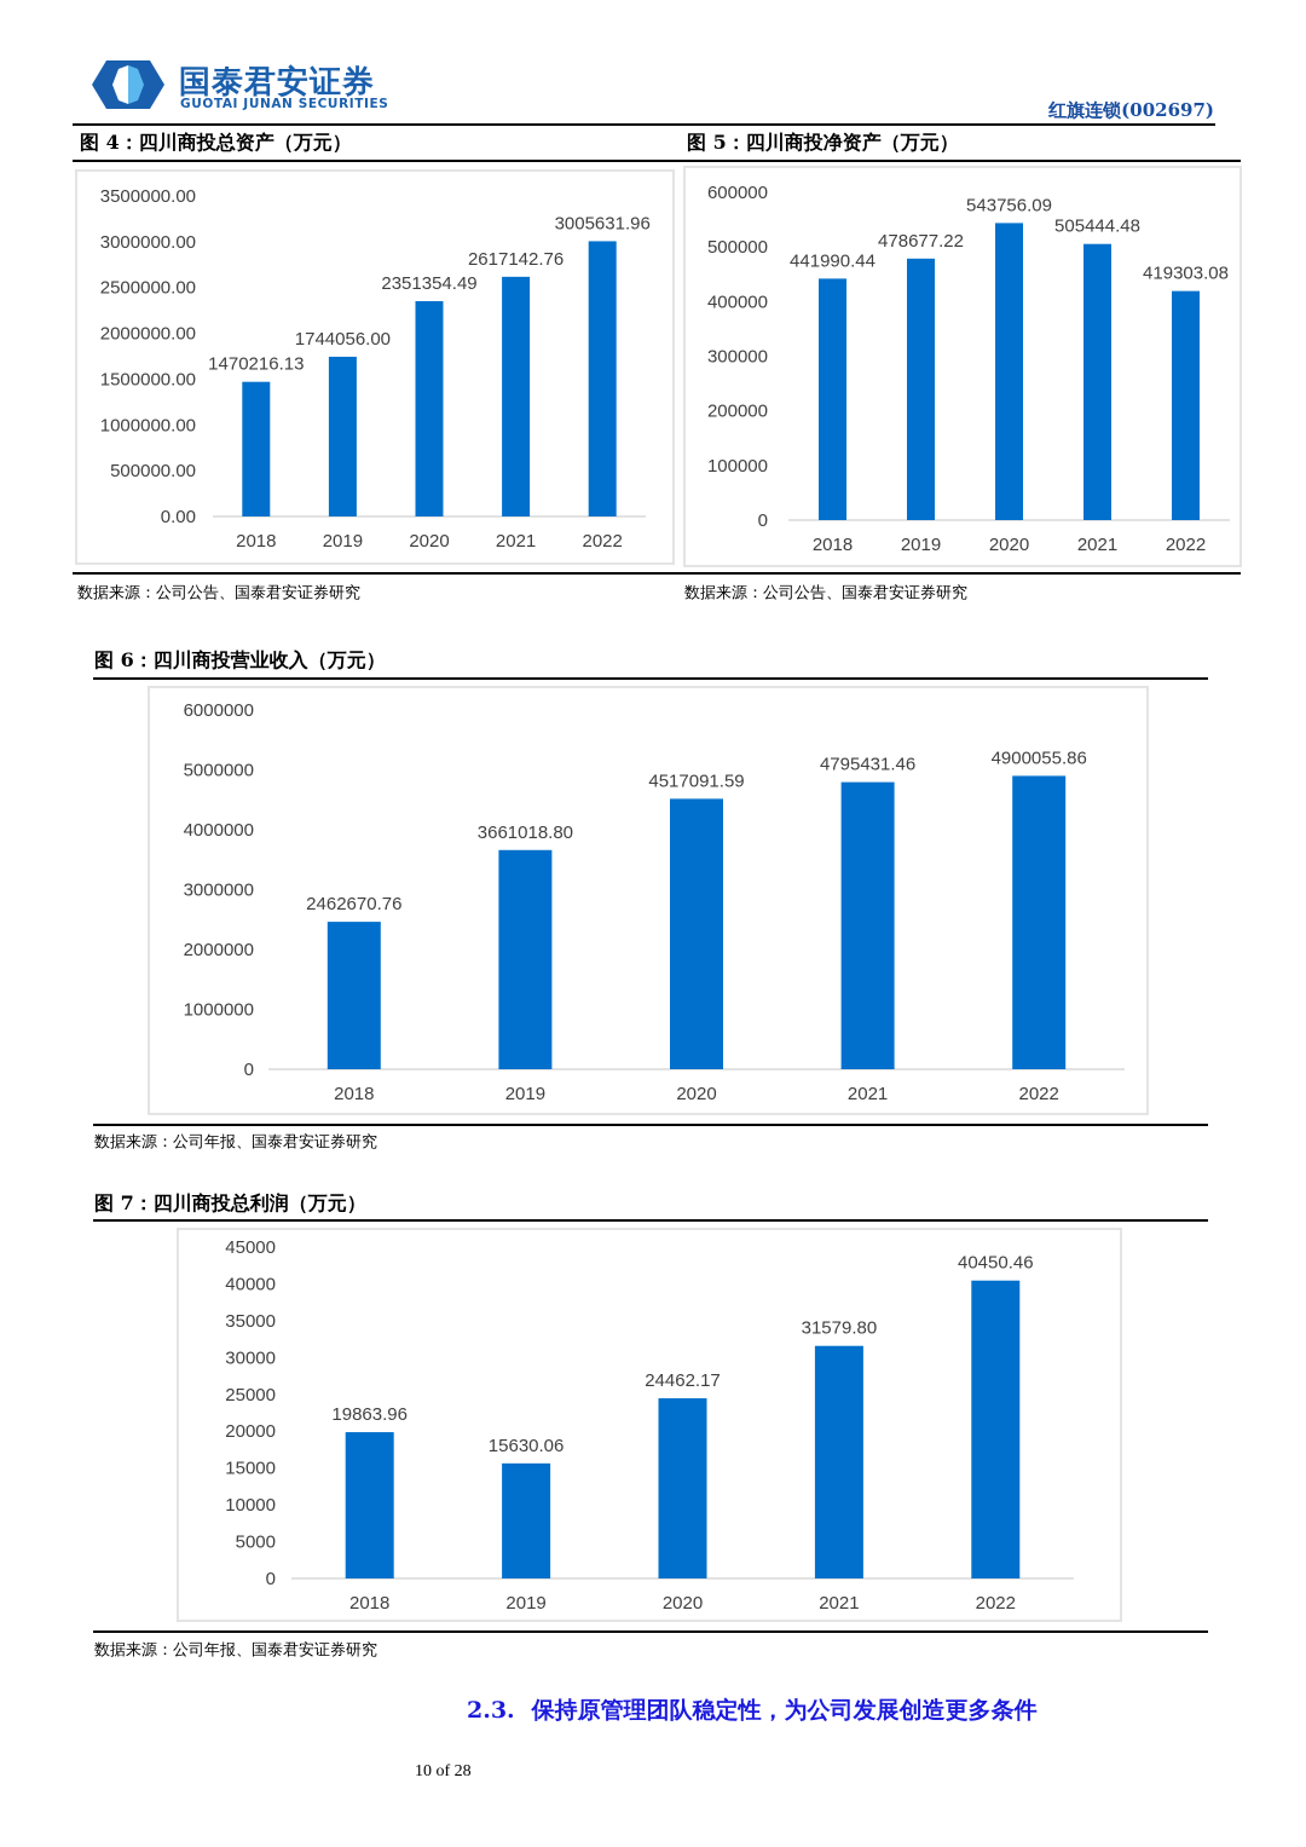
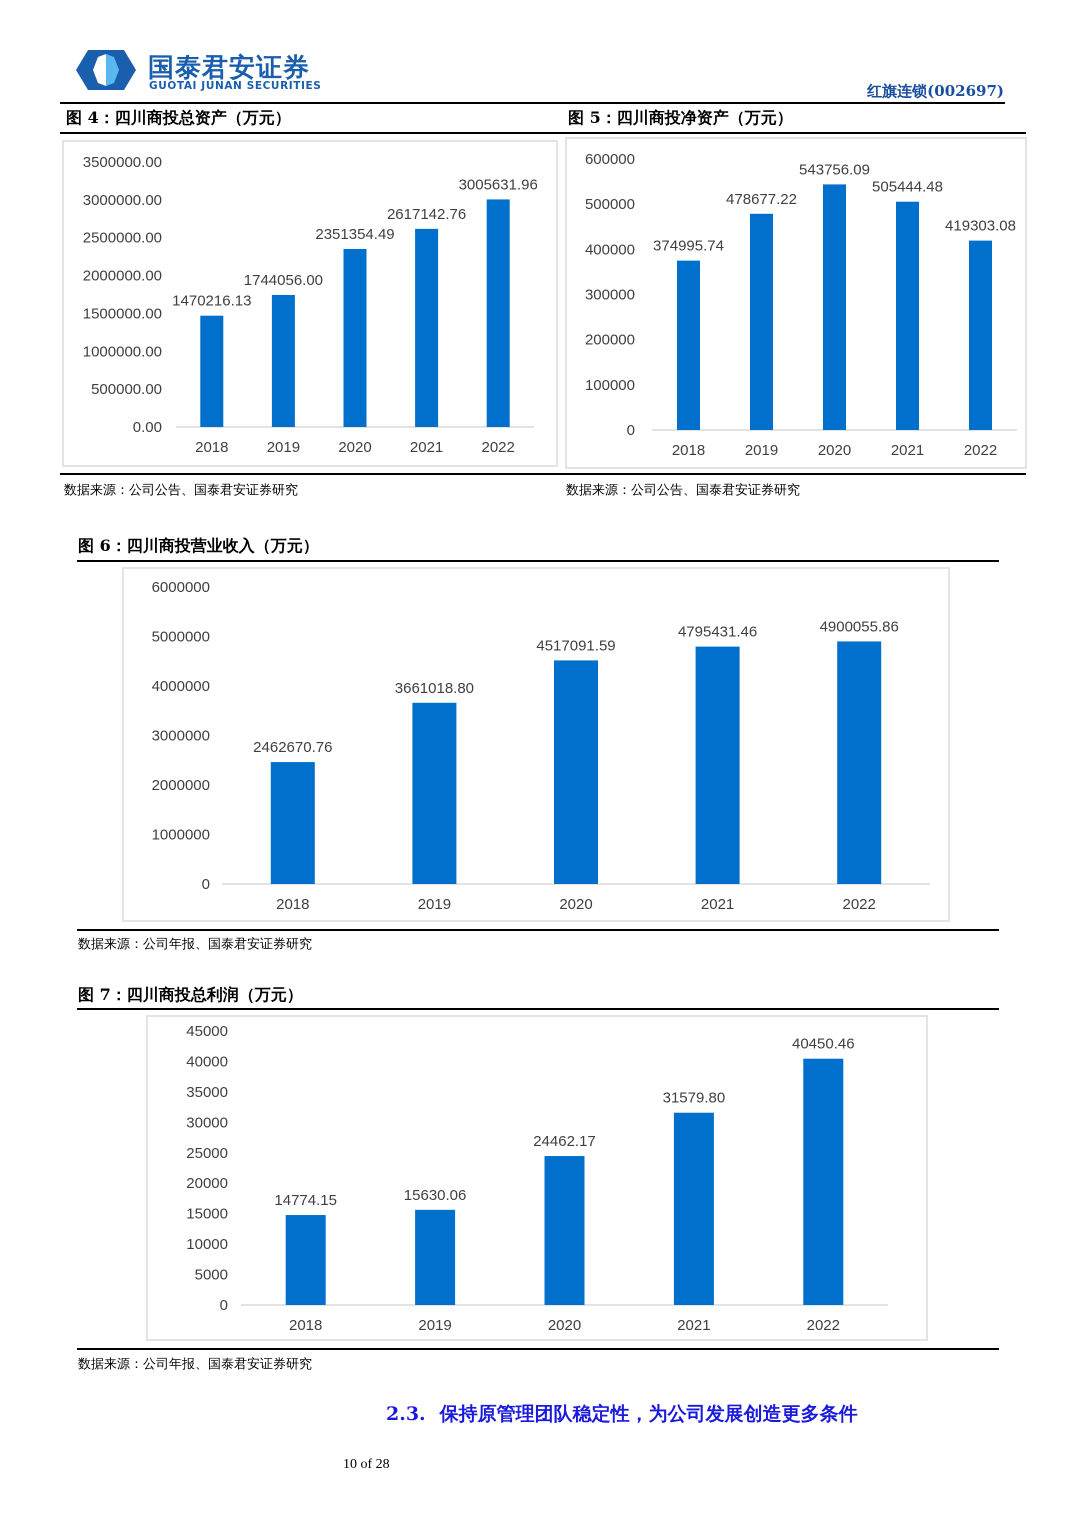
图 5：四川商投净资产（万元）/2018: 441990.44 -> 374995.74
图 7：四川商投总利润（万元）/2018: 19863.96 -> 14774.15
